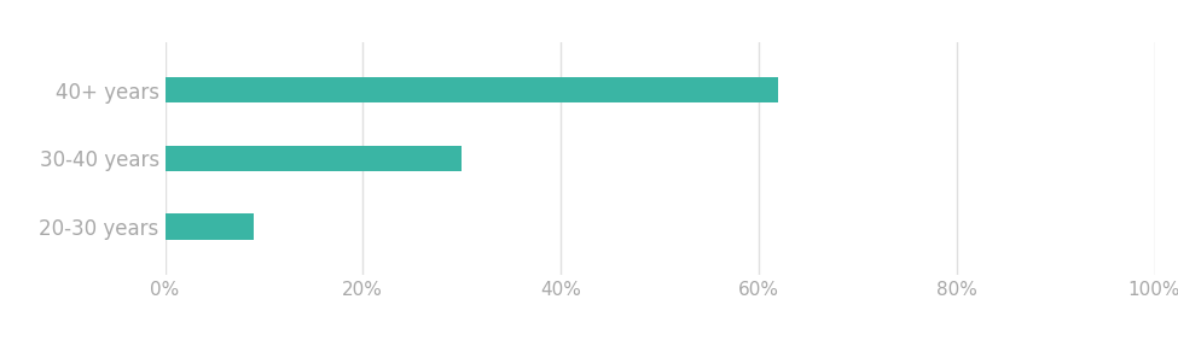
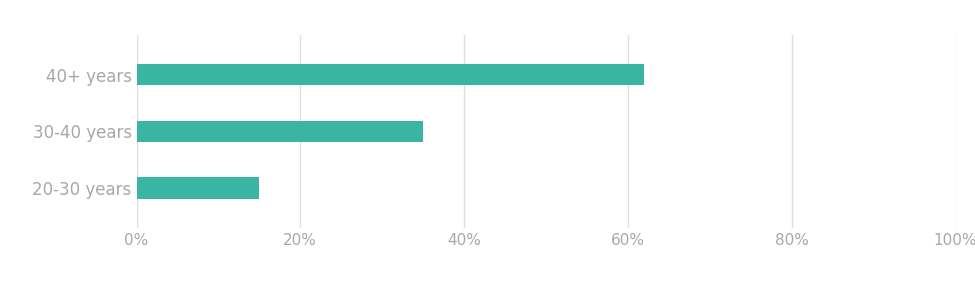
30-40 years: 30% -> 35%
20-30 years: 9% -> 15%
